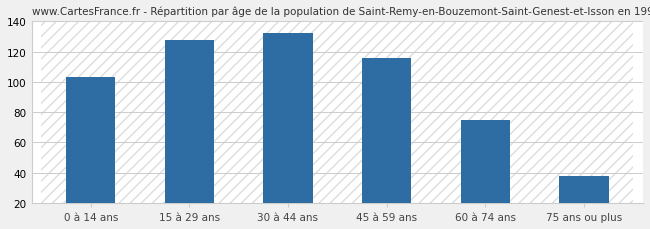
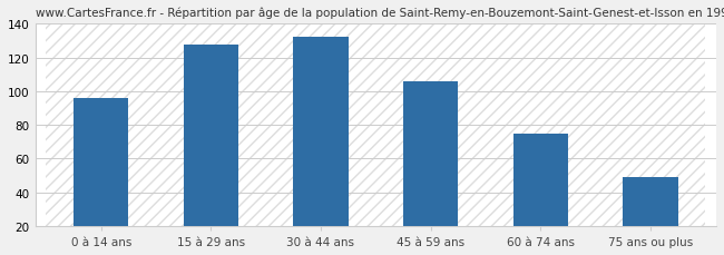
0 à 14 ans: 103 -> 96
45 à 59 ans: 116 -> 106
75 ans ou plus: 38 -> 49
